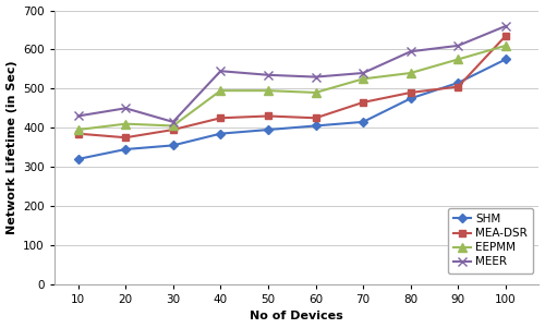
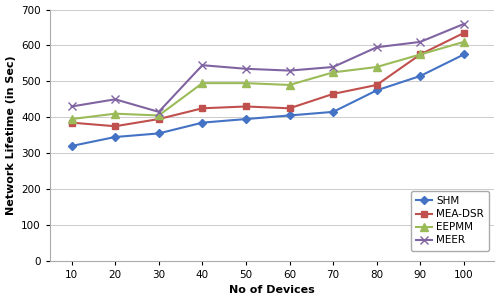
MEA-DSR/90: 505 -> 575
